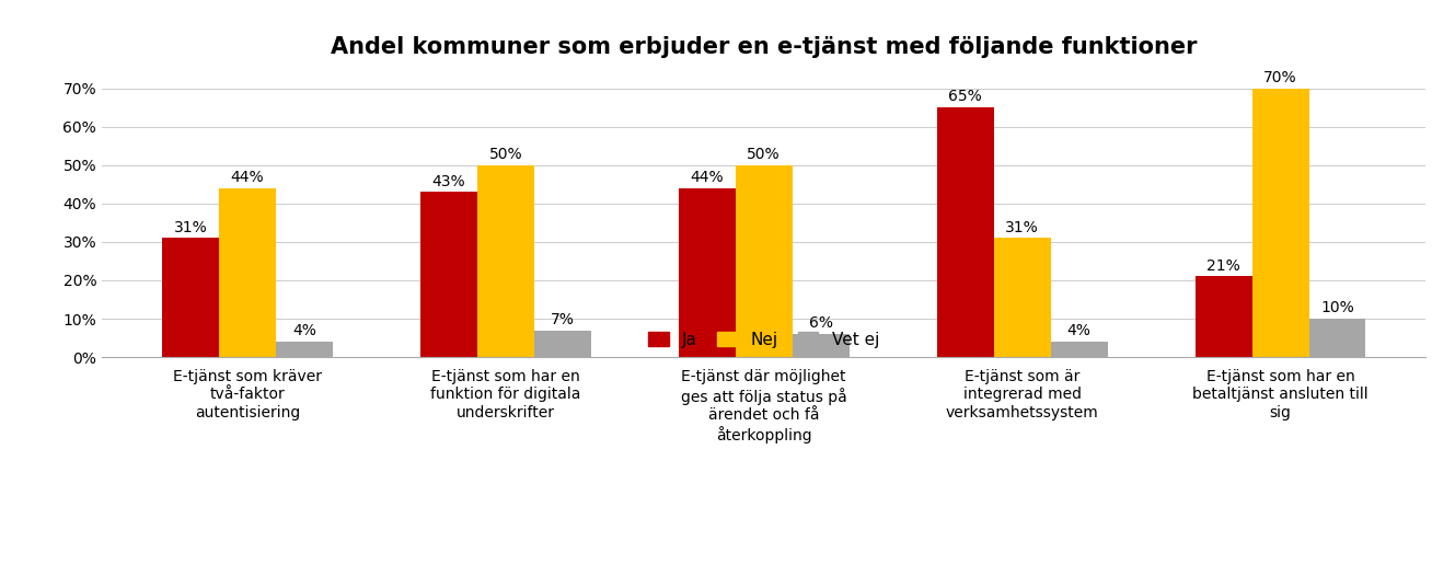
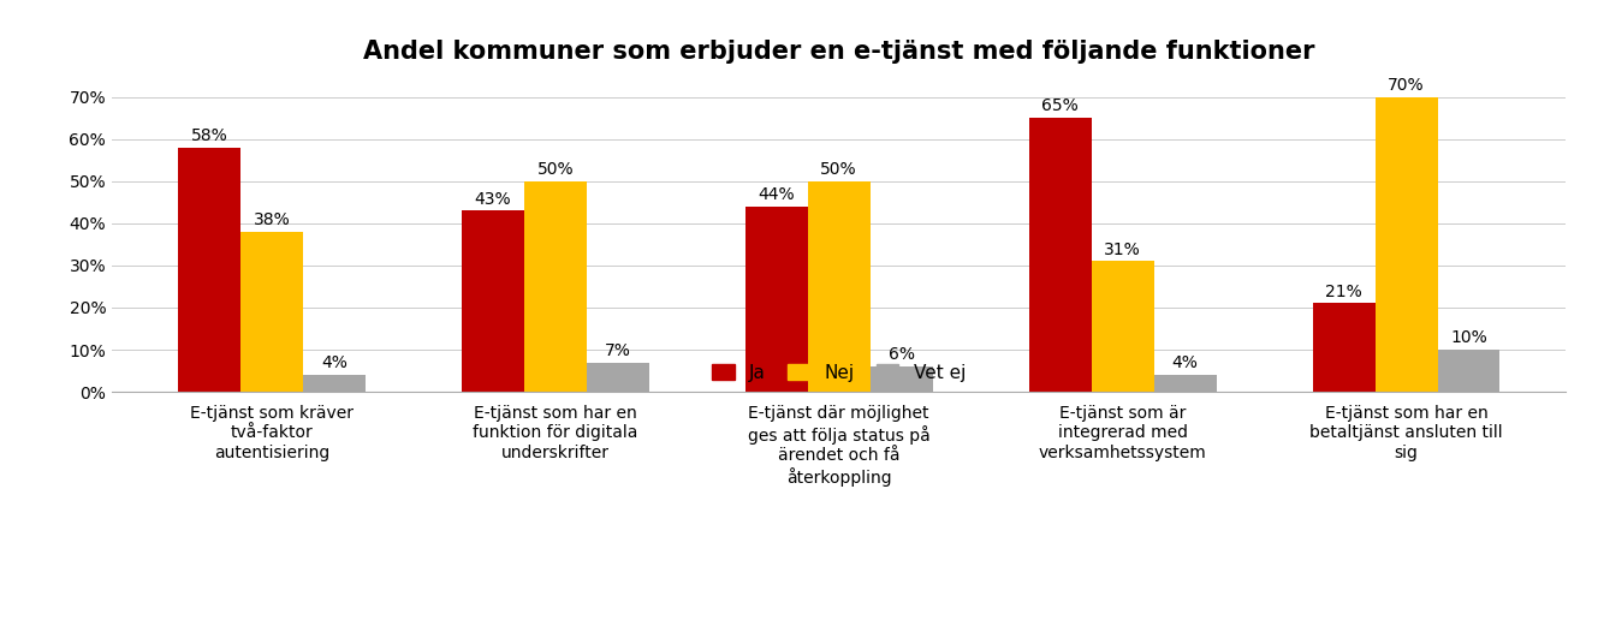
Ja/E-tjänst som kräver två-faktor autentisiering: 31% -> 58%
Nej/E-tjänst som kräver två-faktor autentisiering: 44% -> 38%
